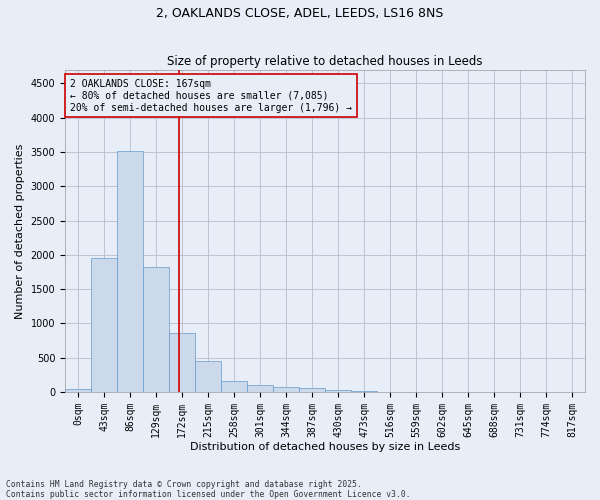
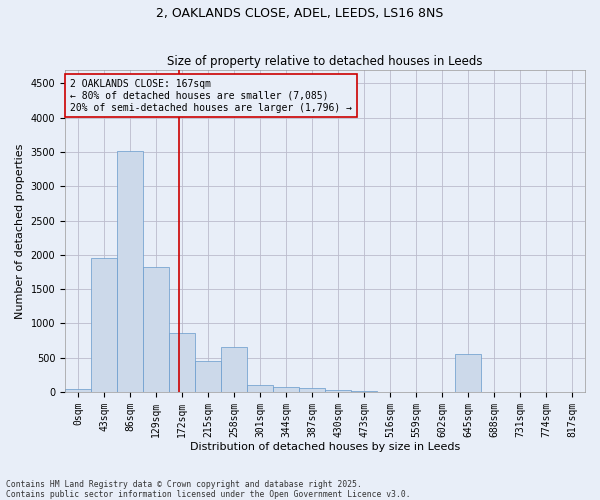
258sqm: 160 -> 660
645sqm: 0 -> 560
